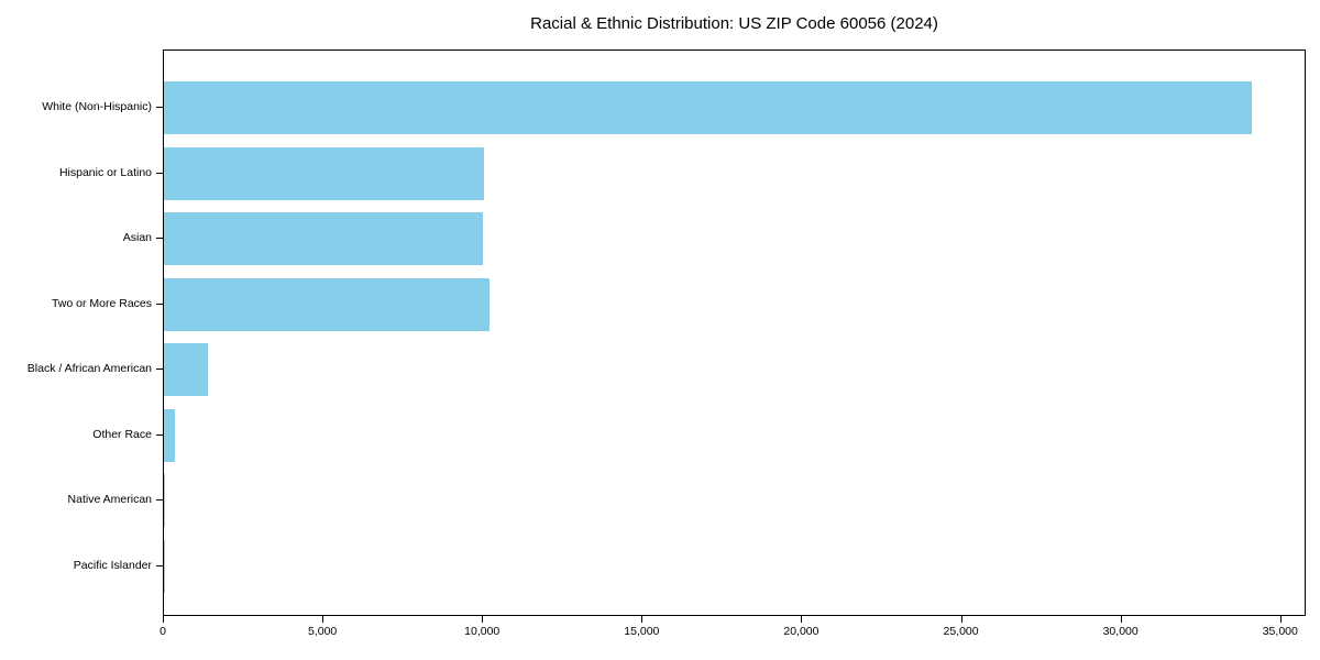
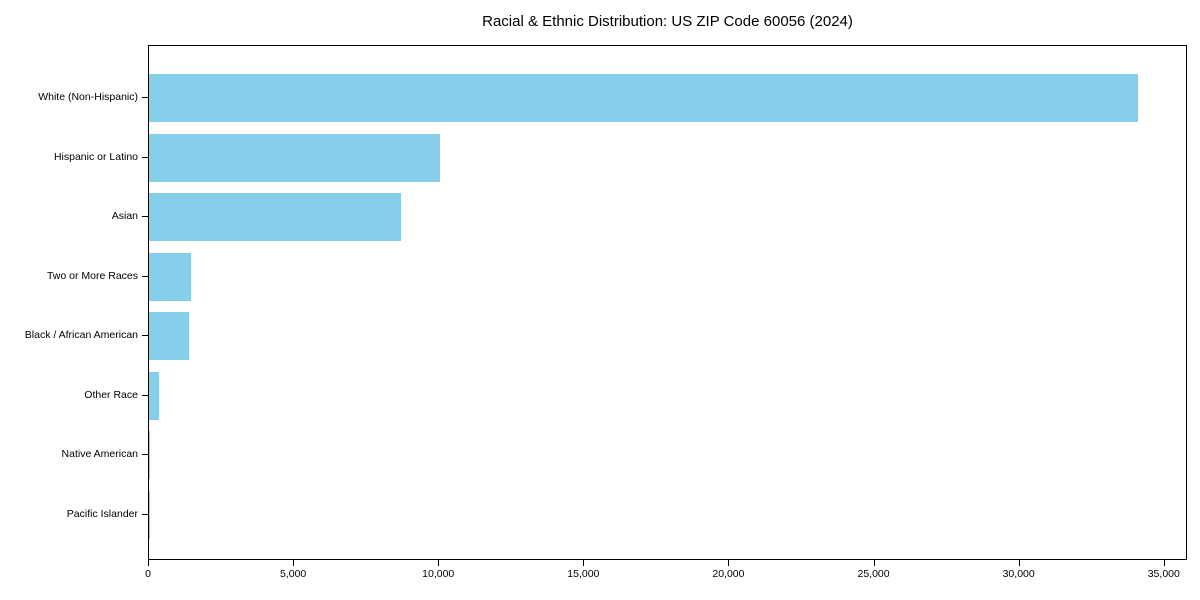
Asian: 10000 -> 8700
Two or More Races: 10200 -> 1400
